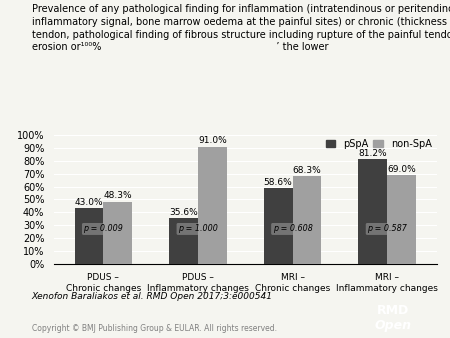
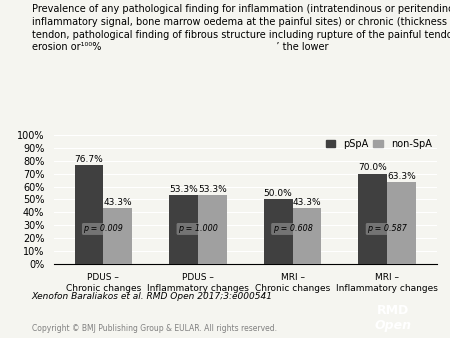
pSpA/PDUS – Chronic changes: 43.0% -> 76.7%
non-SpA/PDUS – Chronic changes: 48.3% -> 43.3%
pSpA/PDUS – Inflammatory changes: 35.6% -> 53.3%
non-SpA/PDUS – Inflammatory changes: 91.0% -> 53.3%
pSpA/MRI – Chronic changes: 58.6% -> 50.0%
non-SpA/MRI – Chronic changes: 68.3% -> 43.3%
pSpA/MRI – Inflammatory changes: 81.2% -> 70.0%
non-SpA/MRI – Inflammatory changes: 69.0% -> 63.3%
